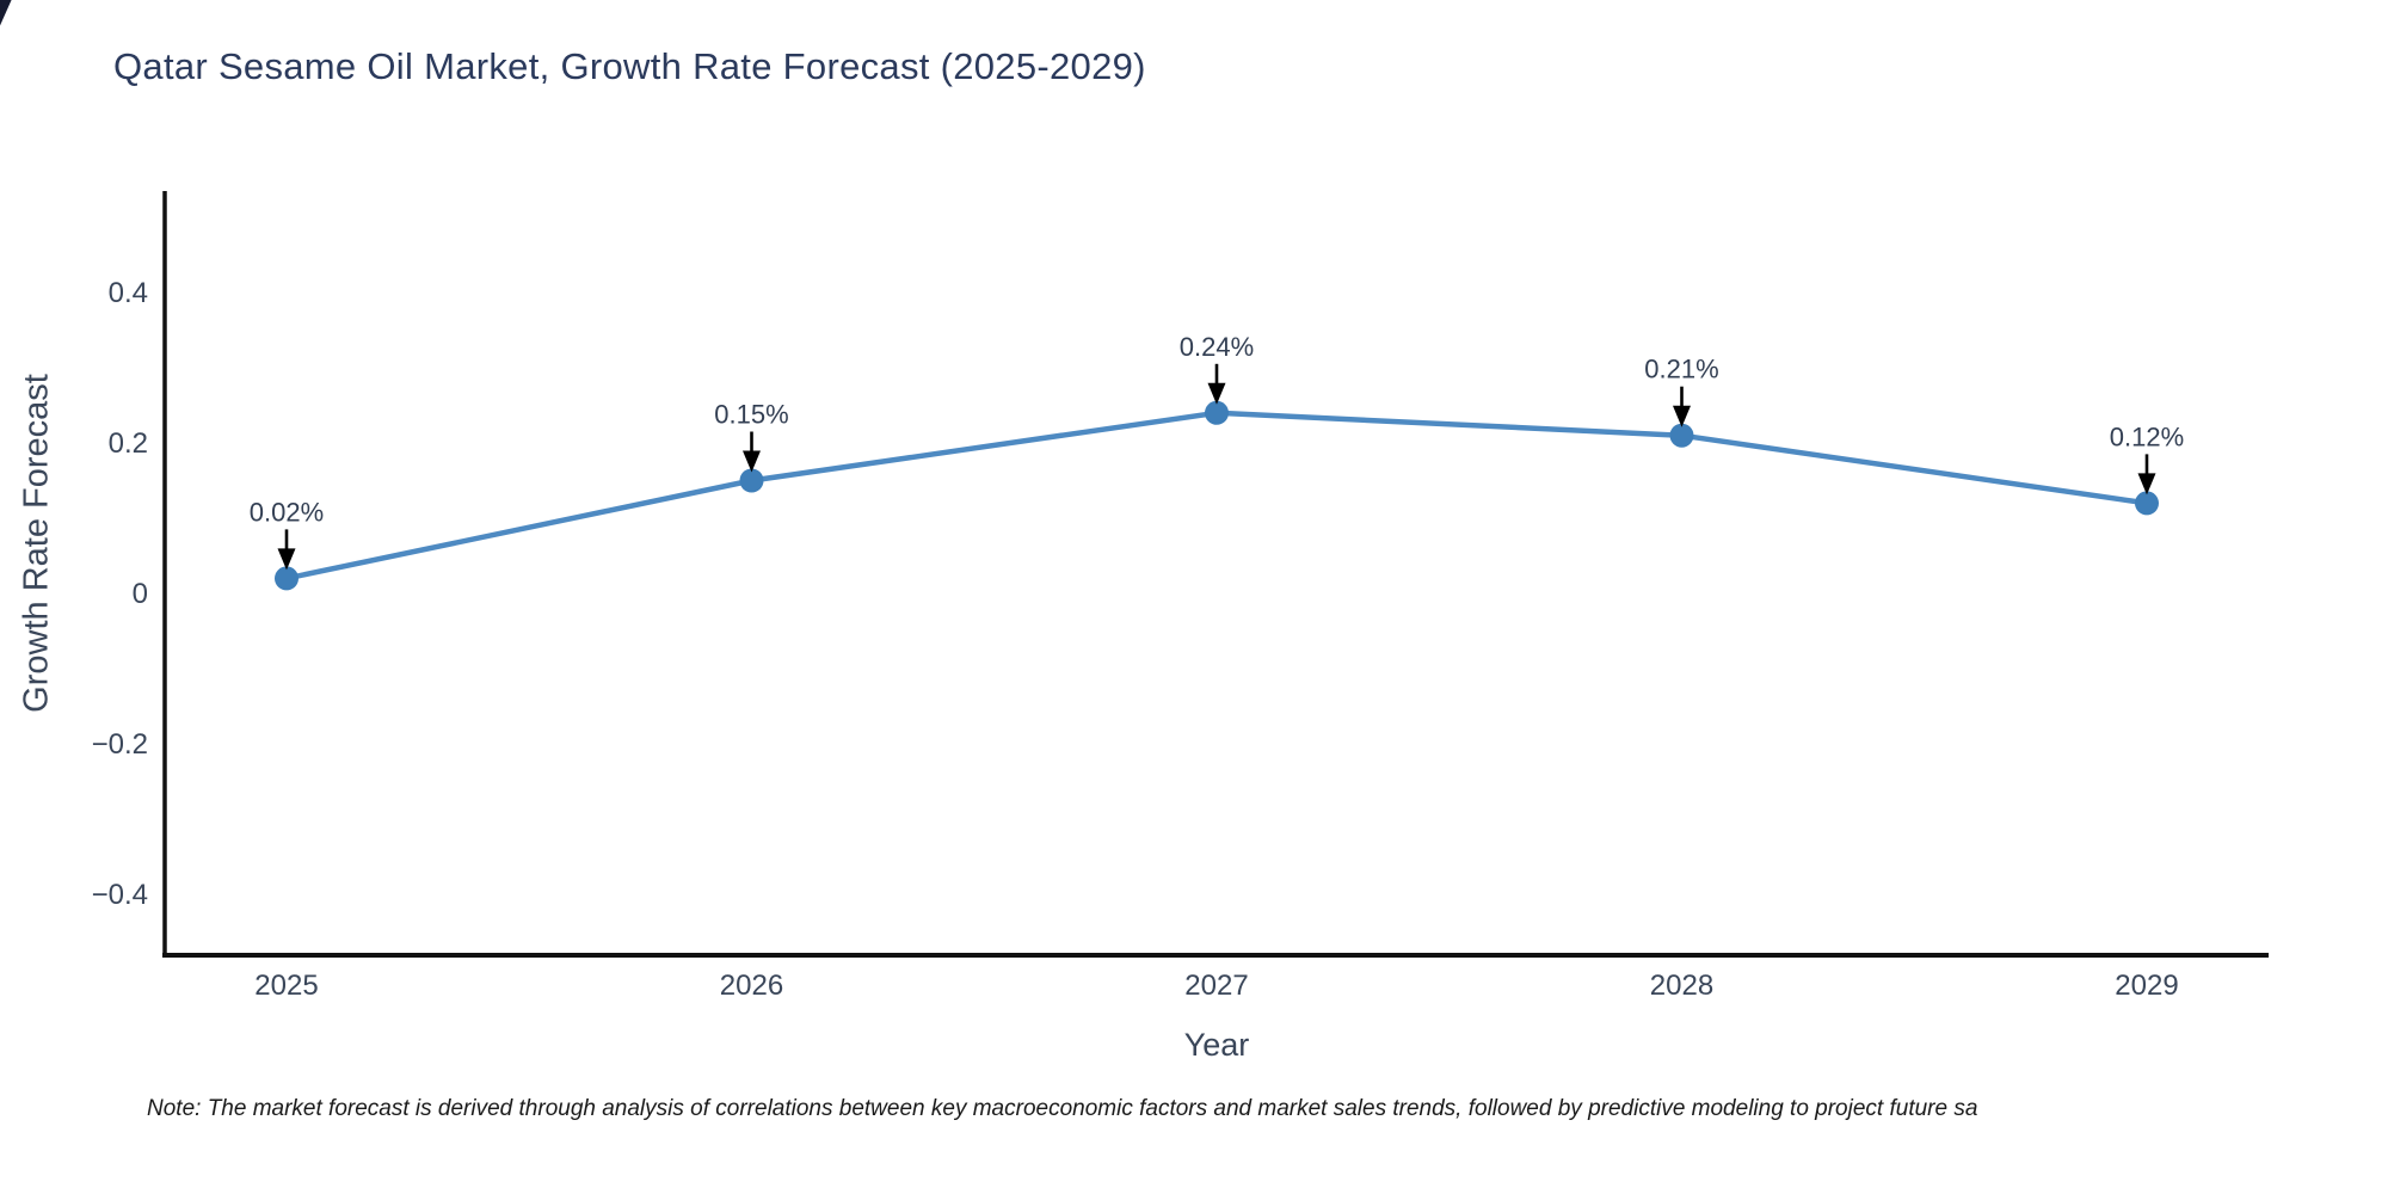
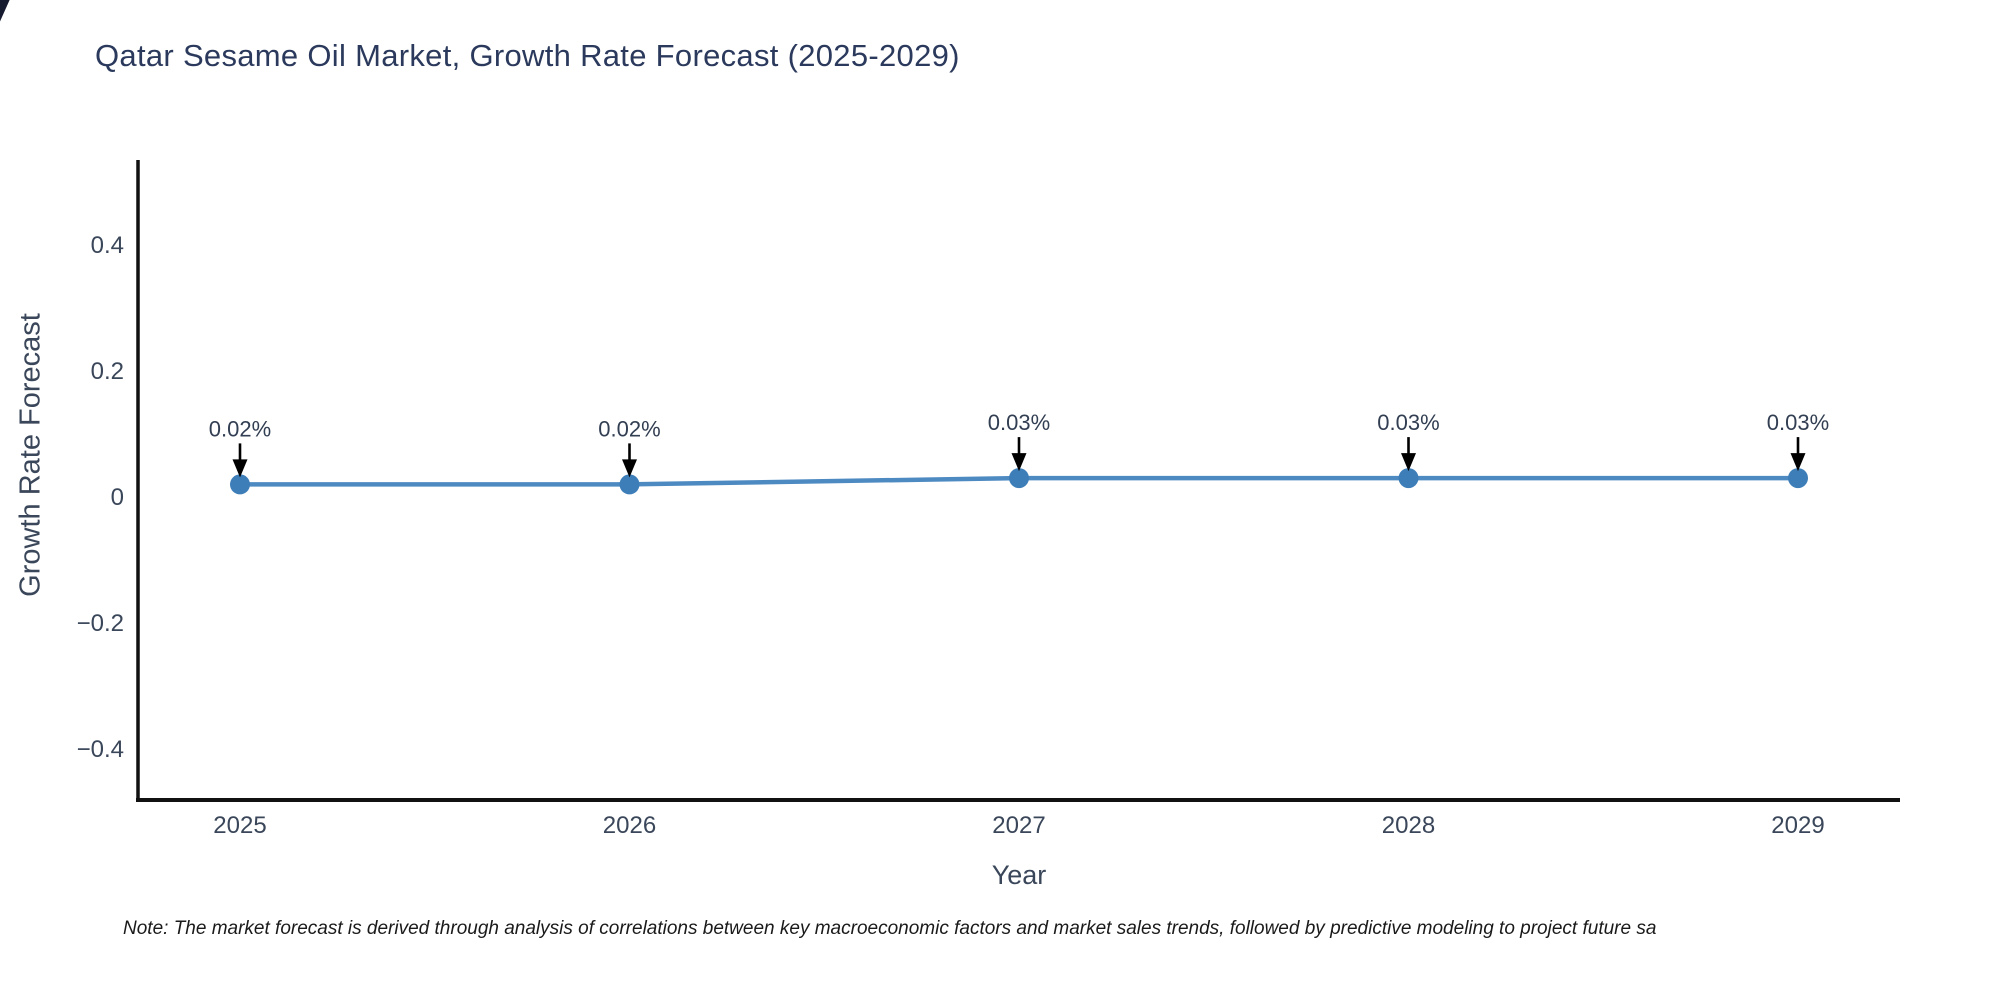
2026: 0.15% -> 0.02%
2027: 0.24% -> 0.03%
2028: 0.21% -> 0.03%
2029: 0.12% -> 0.03%
